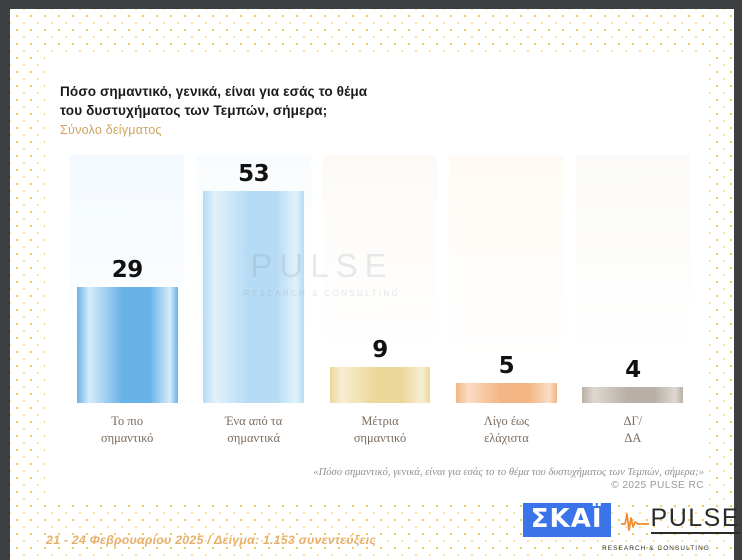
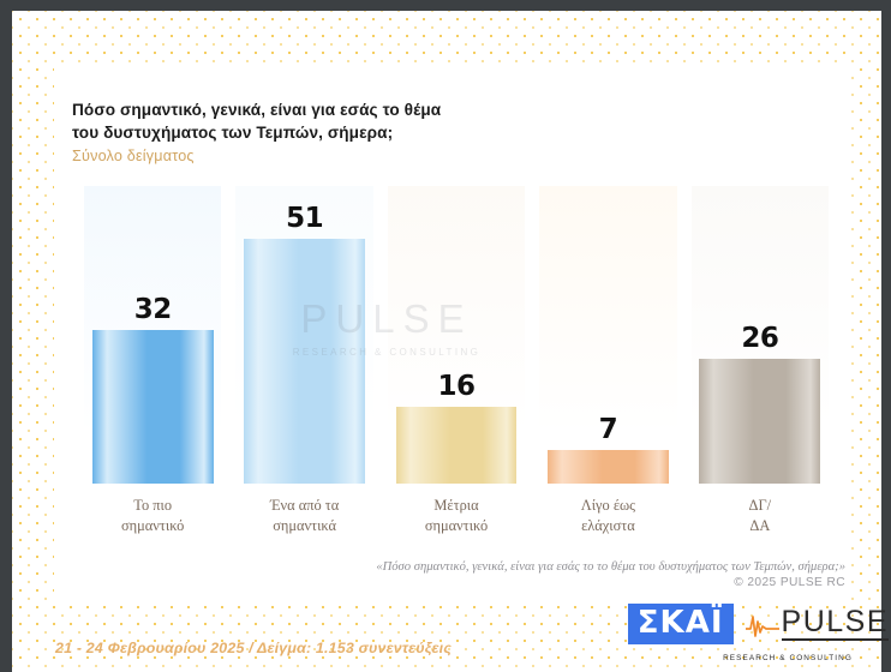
Το πιο σημαντικό: 29 -> 32
Ένα από τα σημαντικά: 53 -> 51
Μέτρια σημαντικό: 9 -> 16
Λίγο έως ελάχιστα: 5 -> 7
ΔΓ/ ΔΑ: 4 -> 26
